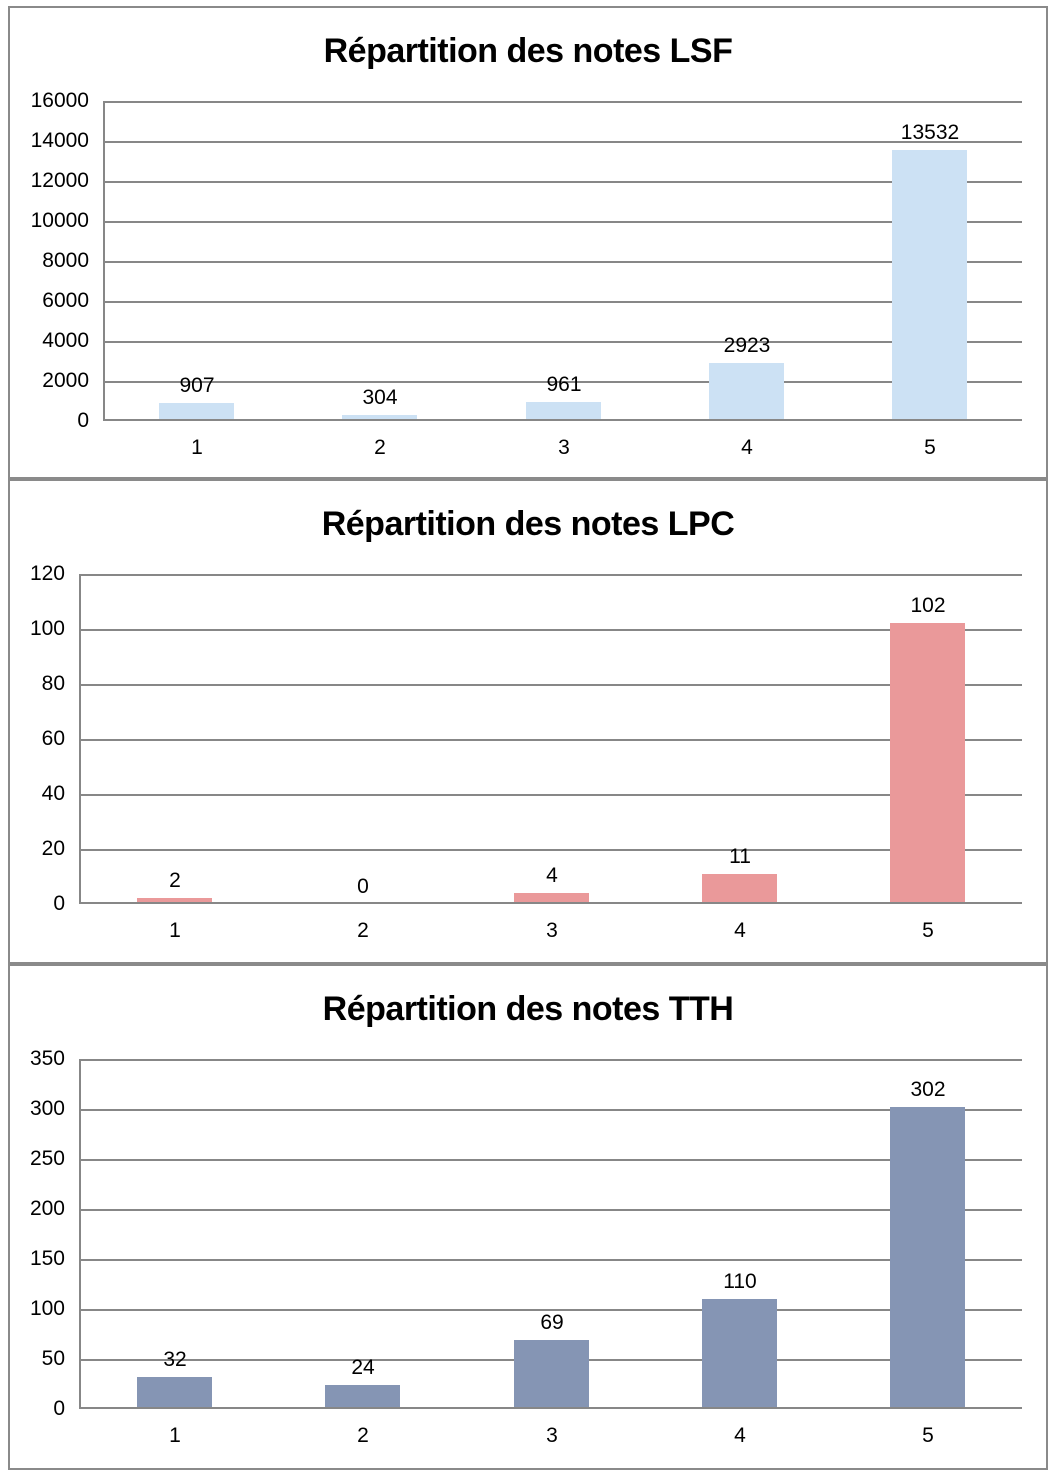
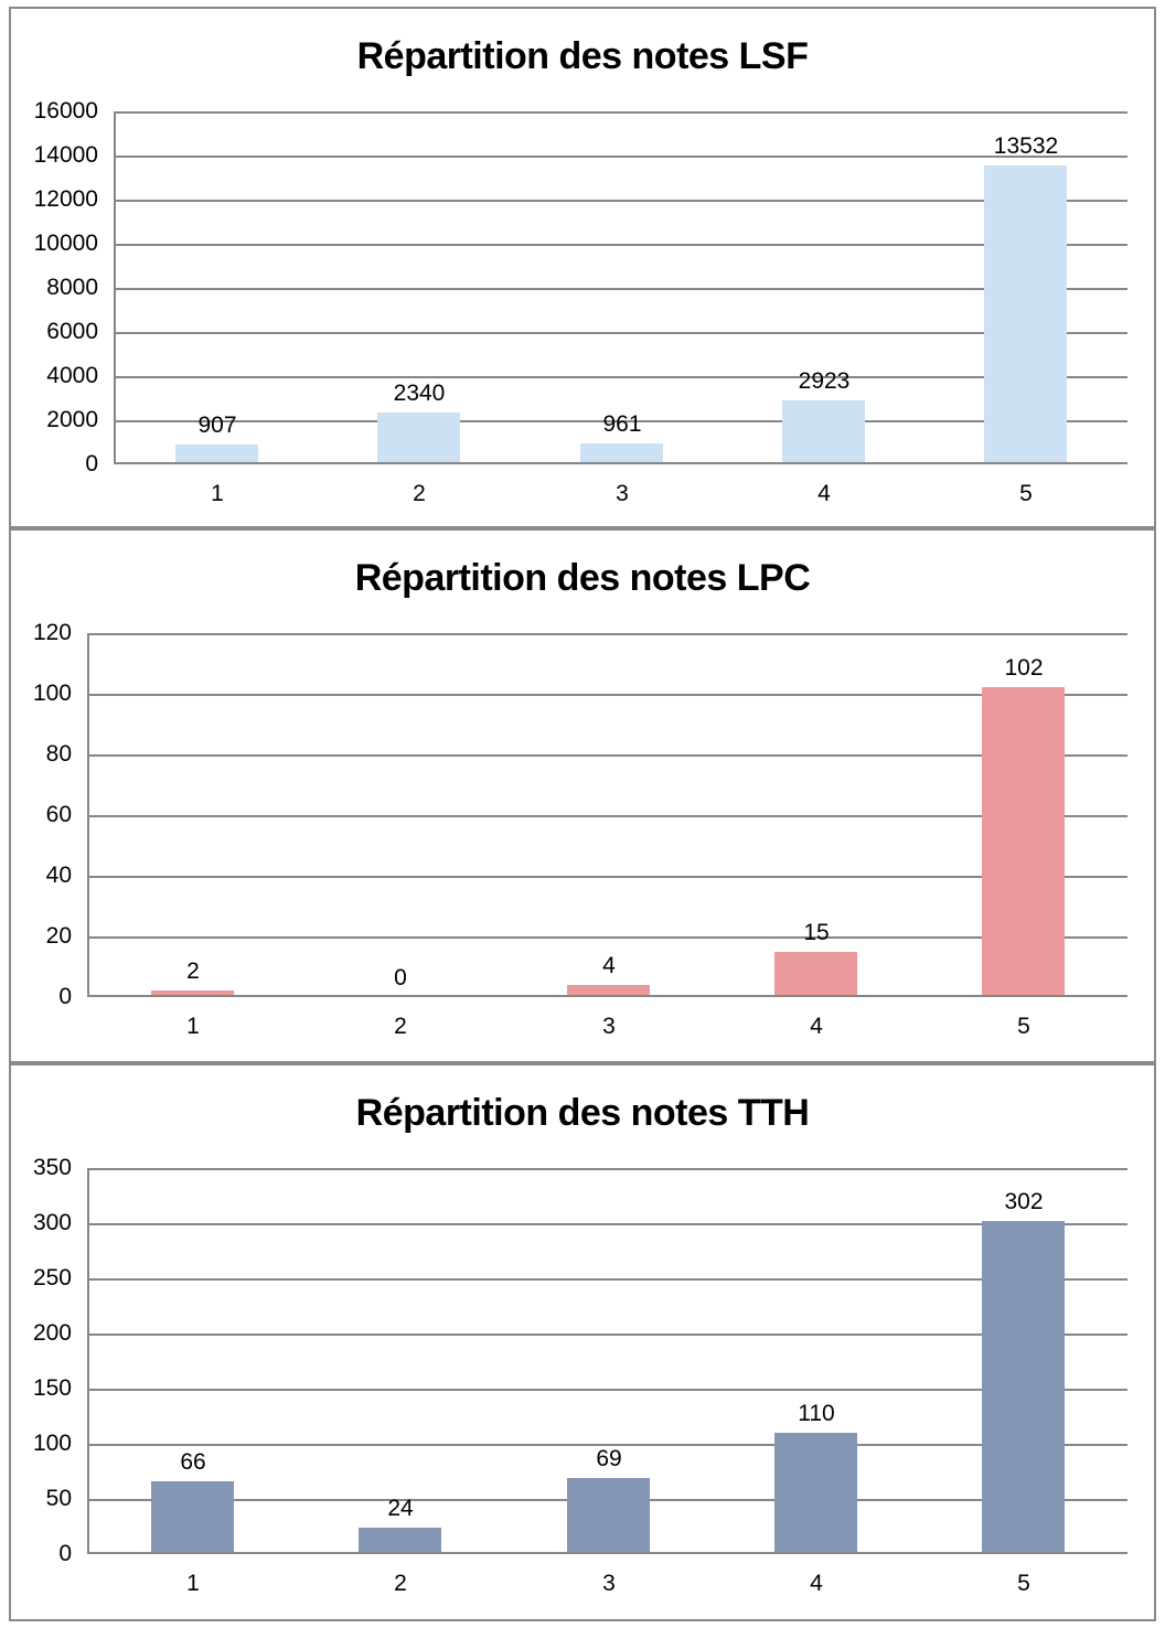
Répartition des notes LSF/2: 304 -> 2340
Répartition des notes LPC/4: 11 -> 15
Répartition des notes TTH/1: 32 -> 66
